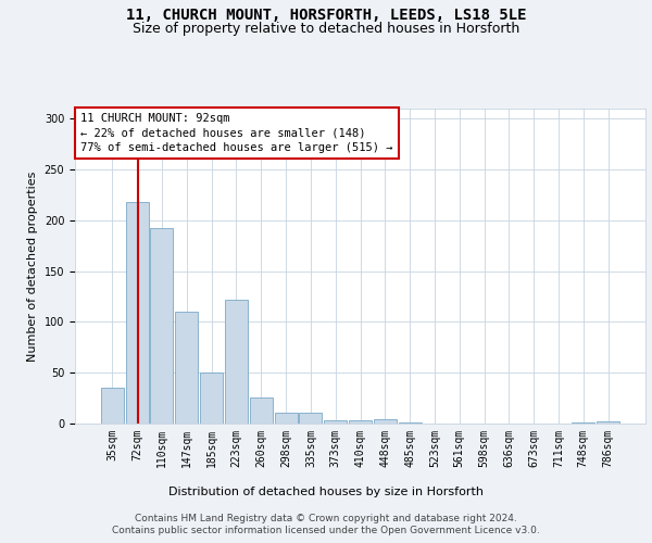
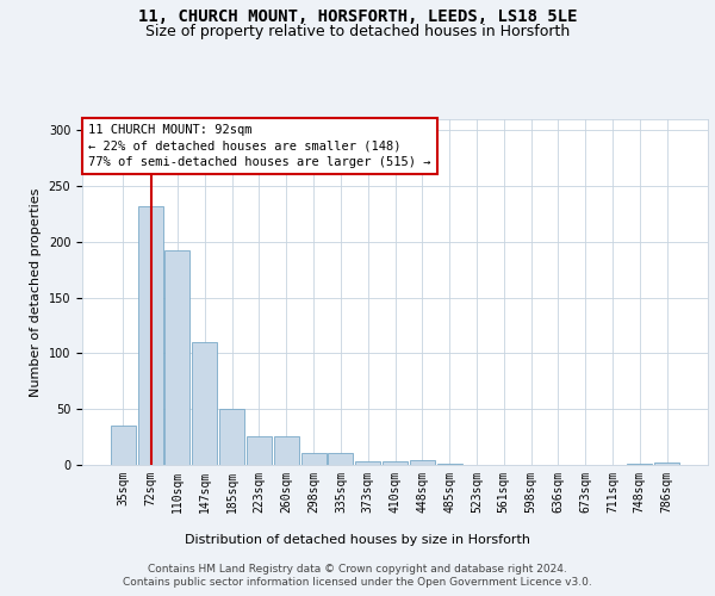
72sqm: 218 -> 232
223sqm: 122 -> 26
